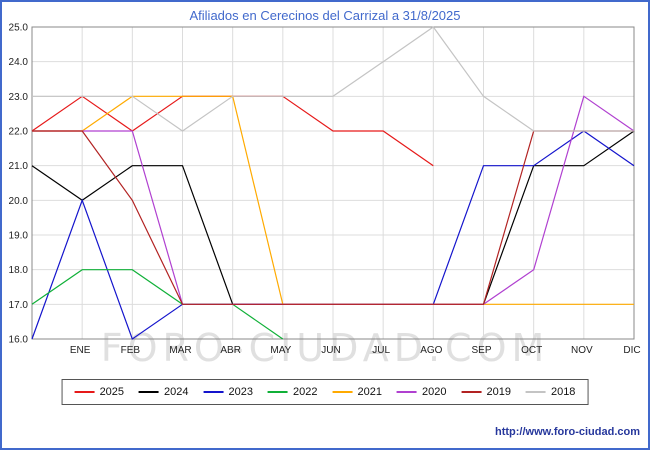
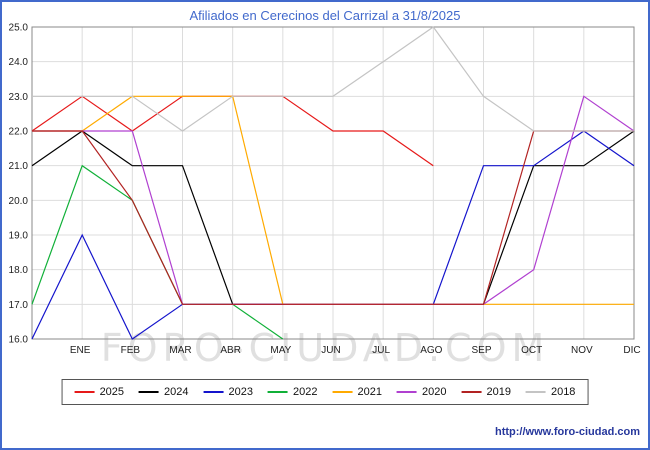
2024/ENE: 20 -> 22
2023/ENE: 20 -> 19
2022/ENE: 18 -> 21
2022/FEB: 18 -> 20
